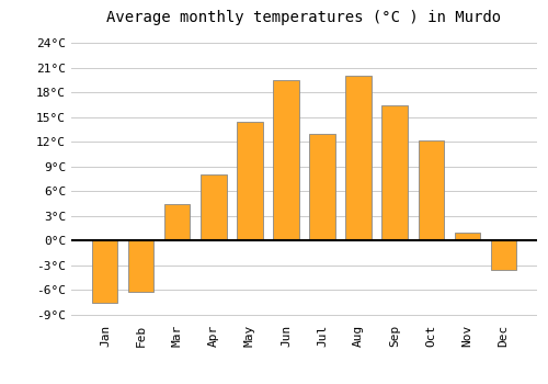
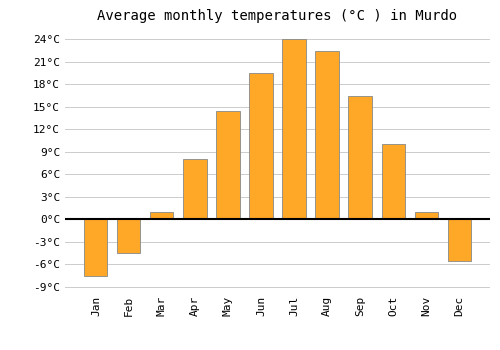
Feb: -6.2°C -> -4.5°C
Mar: 4.4°C -> 1.0°C
Jul: 13.0°C -> 24.0°C
Aug: 20.0°C -> 22.5°C
Oct: 12.2°C -> 10.0°C
Dec: -3.6°C -> -5.5°C
